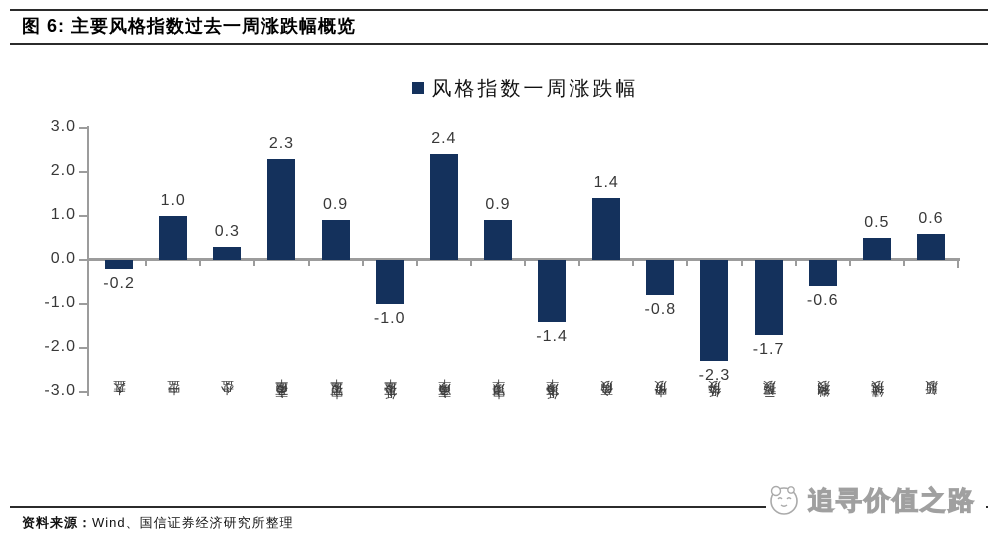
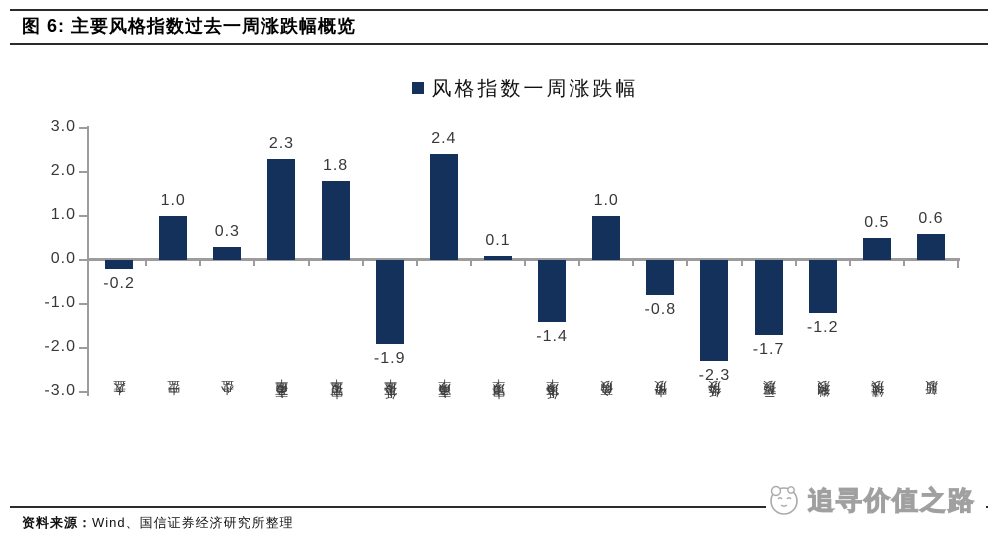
中市盈率: 0.9 -> 1.8
低市盈率: -1.0 -> -1.9
中市净率: 0.9 -> 0.1
高价股: 1.4 -> 1.0
微利股: -0.6 -> -1.2
